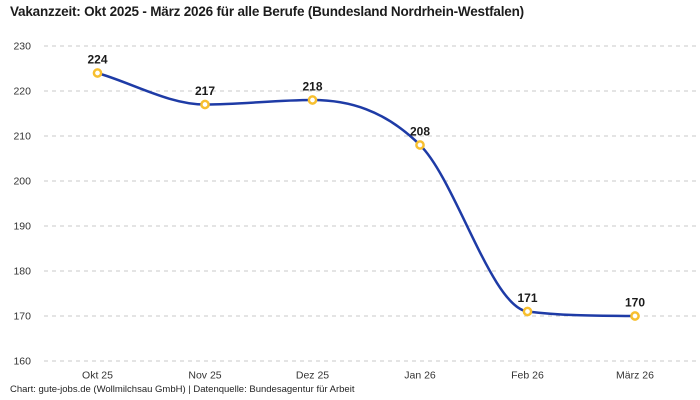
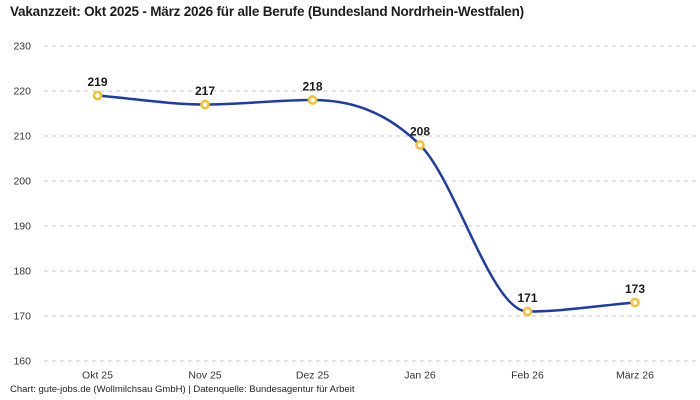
Okt 25: 224 -> 219
März 26: 170 -> 173
